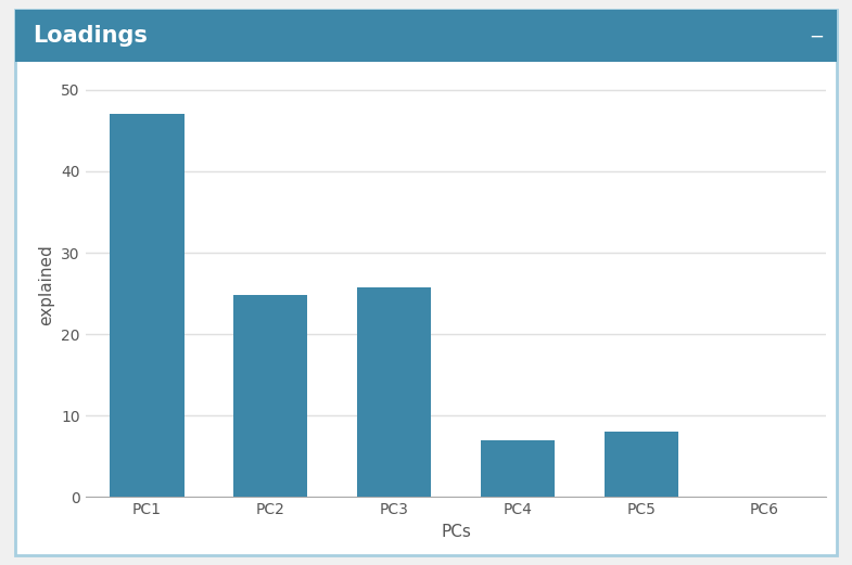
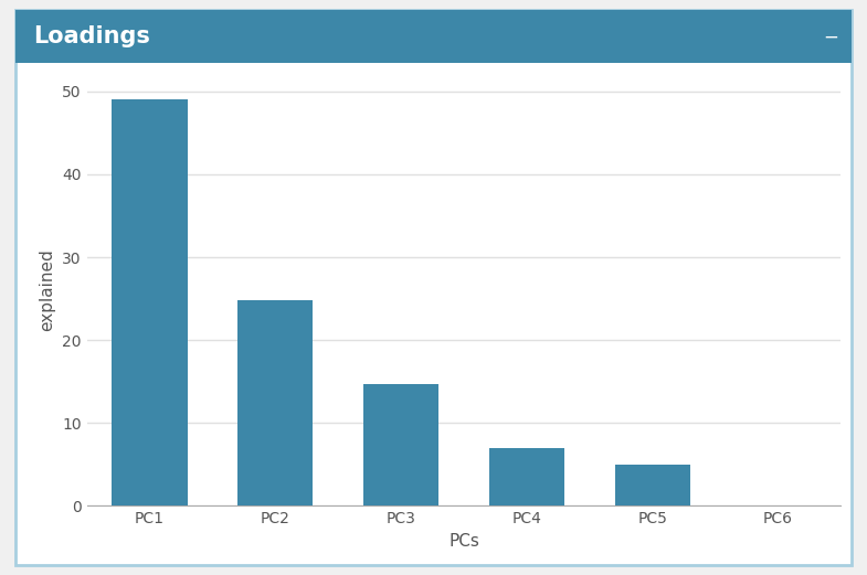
PC1: 47.0 -> 49.0
PC3: 25.8 -> 14.7
PC5: 8.0 -> 5.0
